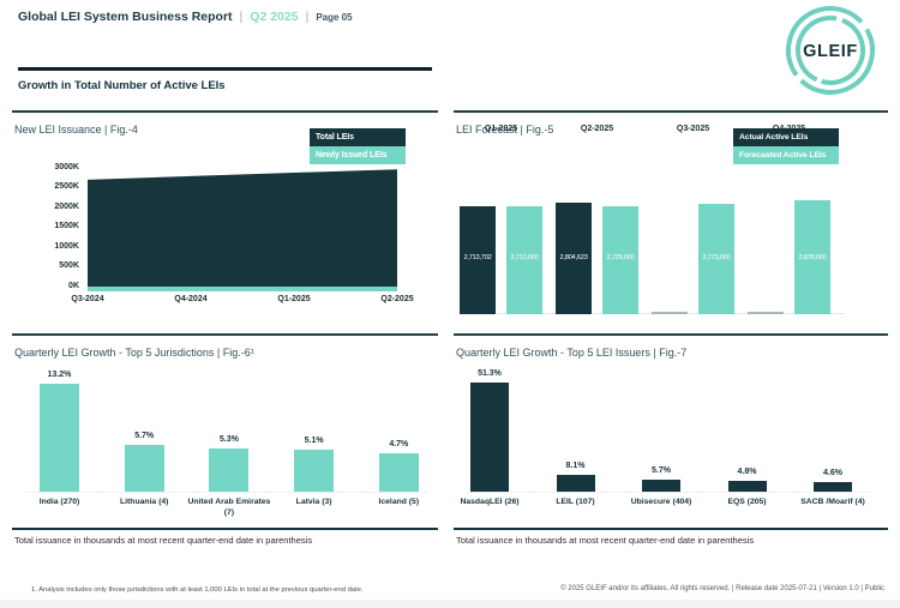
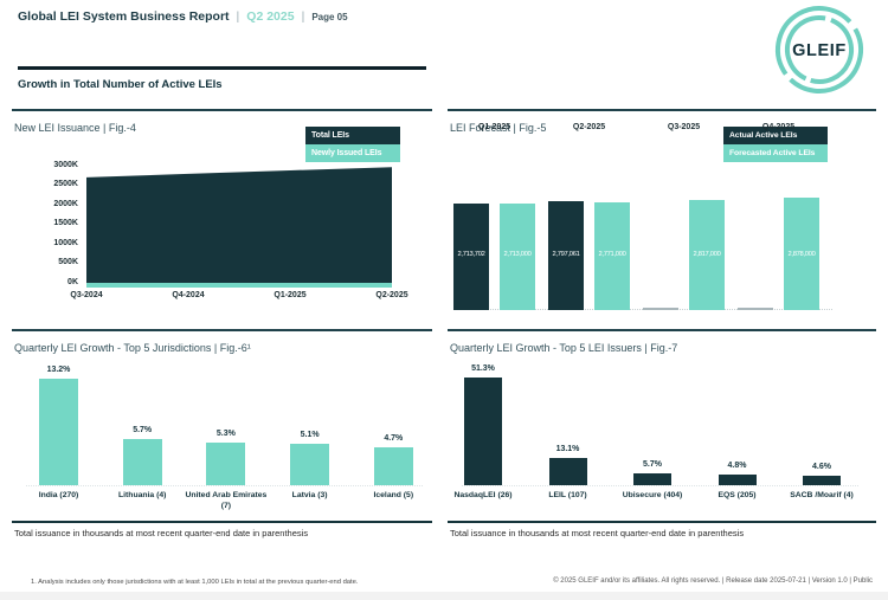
LEI Forecast | Fig.-5/Actual Active LEIs/Q2-2025: 2,804,623 -> 2,797,061
LEI Forecast | Fig.-5/Forecasted Active LEIs/Q2-2025: 2,729,000 -> 2,771,000
LEI Forecast | Fig.-5/Forecasted Active LEIs/Q3-2025: 2,773,000 -> 2,817,000
Quarterly LEI Growth - Top 5 LEI Issuers | Fig.-7/LEIL (107): 8.1% -> 13.1%
